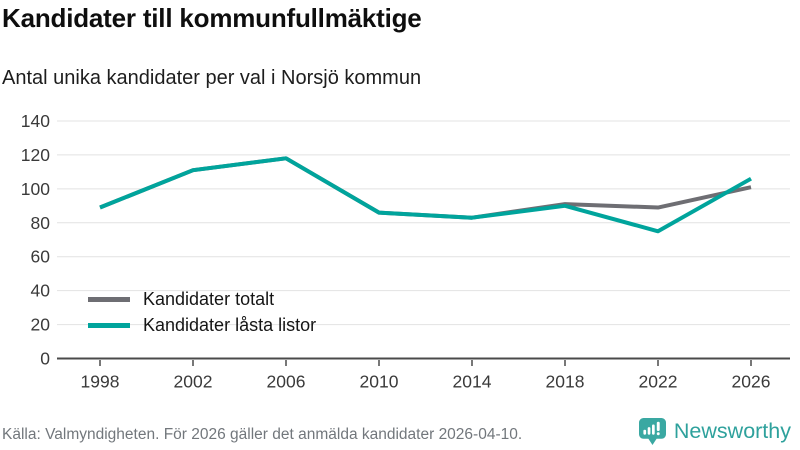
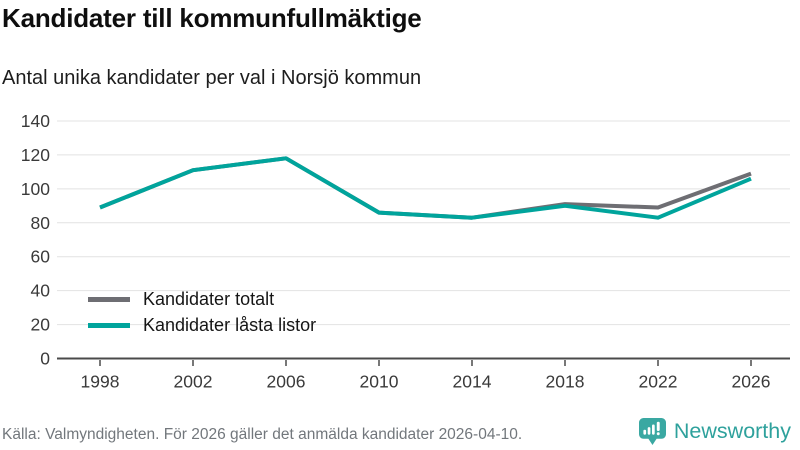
Kandidater låsta listor/2022: 75 -> 83
Kandidater totalt/2026: 101 -> 109
